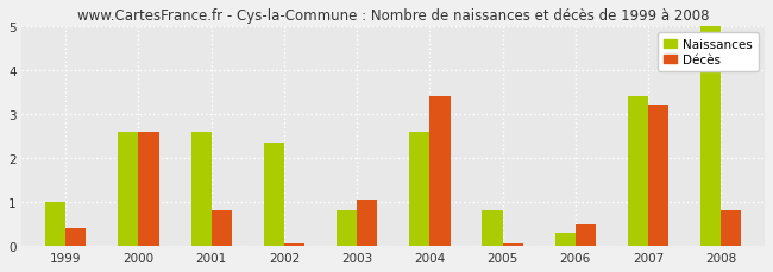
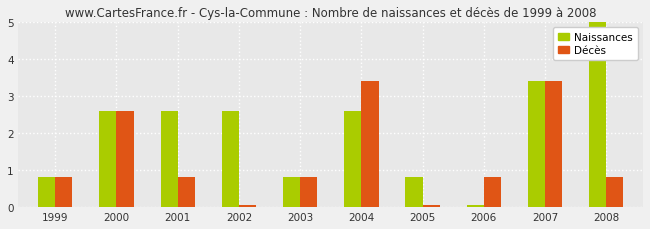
Naissances/1999: 1.00 -> 0.80
Décès/1999: 0.40 -> 0.80
Naissances/2002: 2.35 -> 2.60
Décès/2003: 1.05 -> 0.80
Naissances/2006: 0.30 -> 0.05
Décès/2006: 0.50 -> 0.80
Décès/2007: 3.20 -> 3.40
